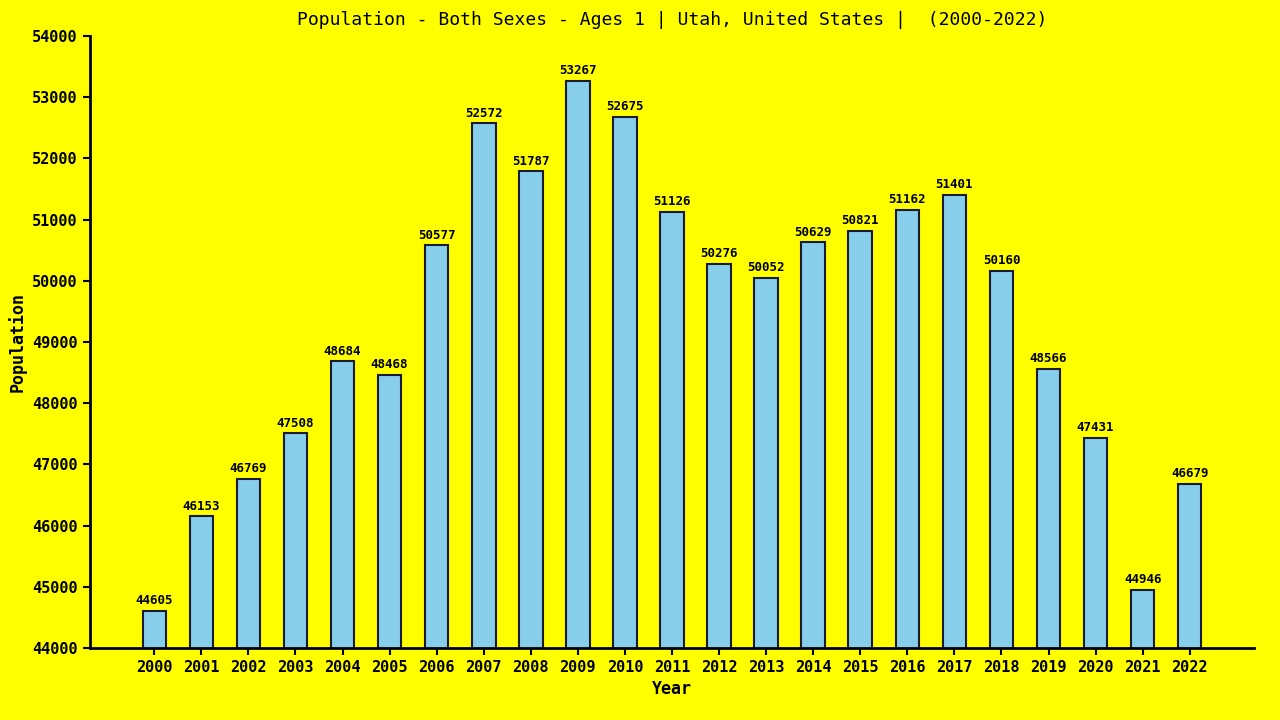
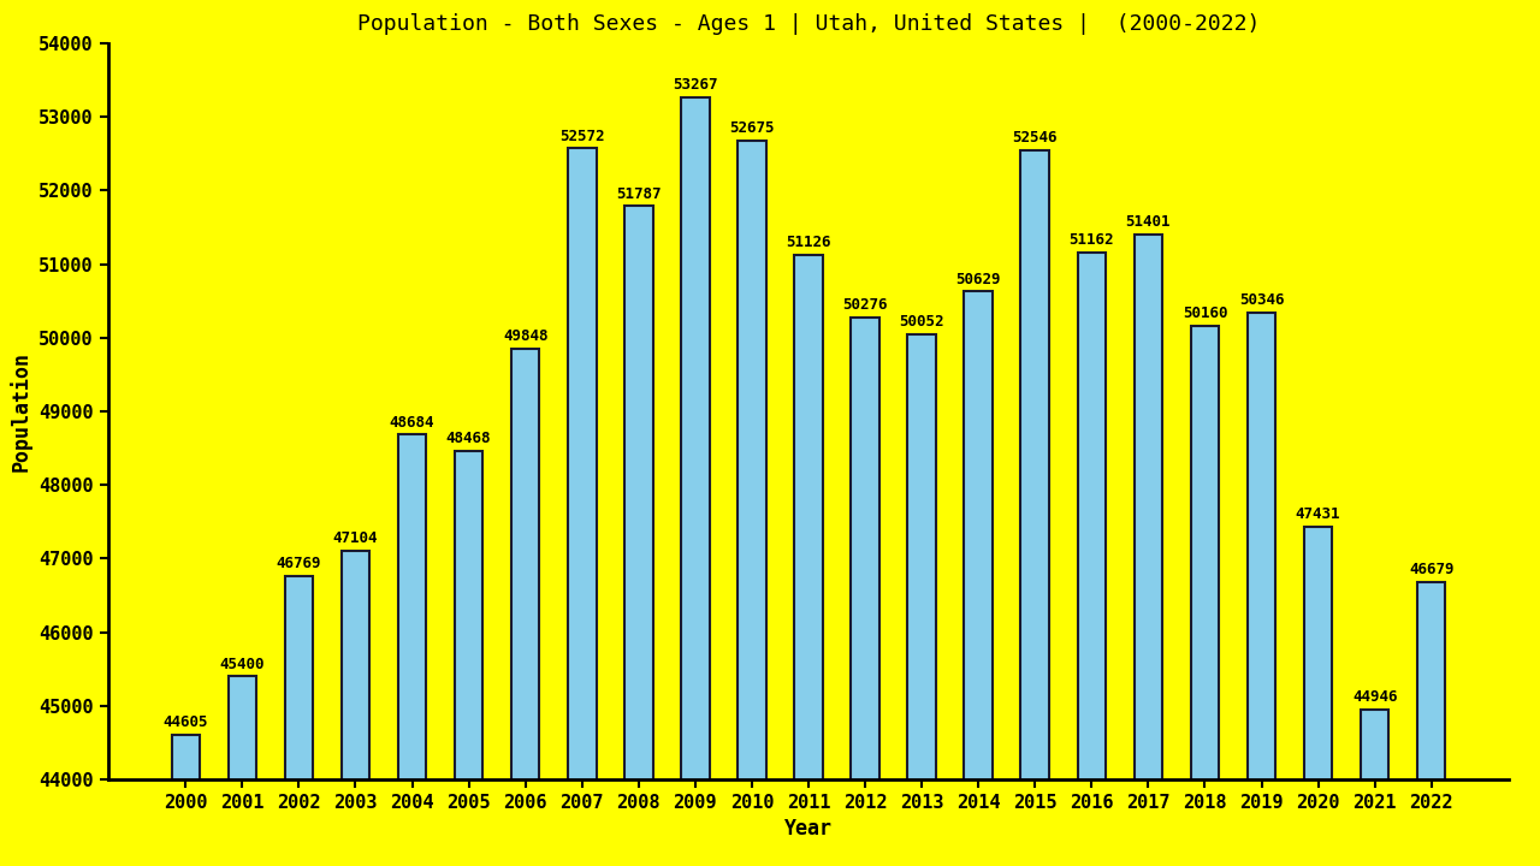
2001: 46153 -> 45400
2003: 47508 -> 47104
2006: 50577 -> 49848
2015: 50821 -> 52546
2019: 48566 -> 50346
